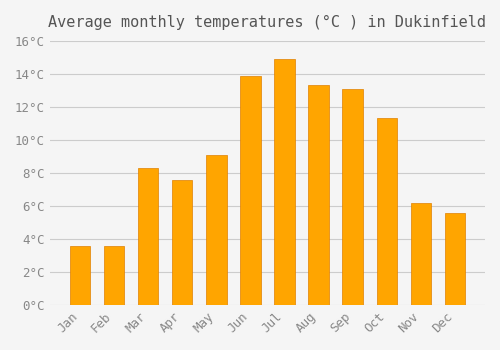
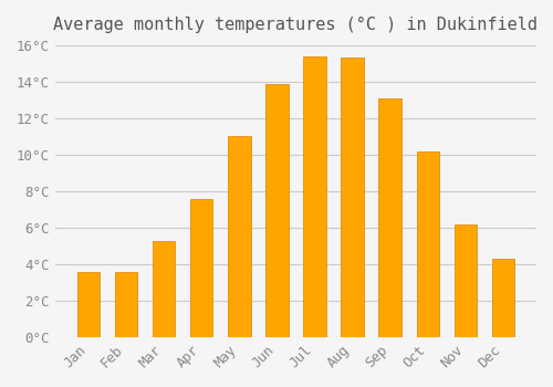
Mar: 8.3°C -> 5.3°C
May: 9.1°C -> 11.0°C
Jul: 14.9°C -> 15.4°C
Aug: 13.3°C -> 15.3°C
Oct: 11.3°C -> 10.2°C
Dec: 5.6°C -> 4.3°C
